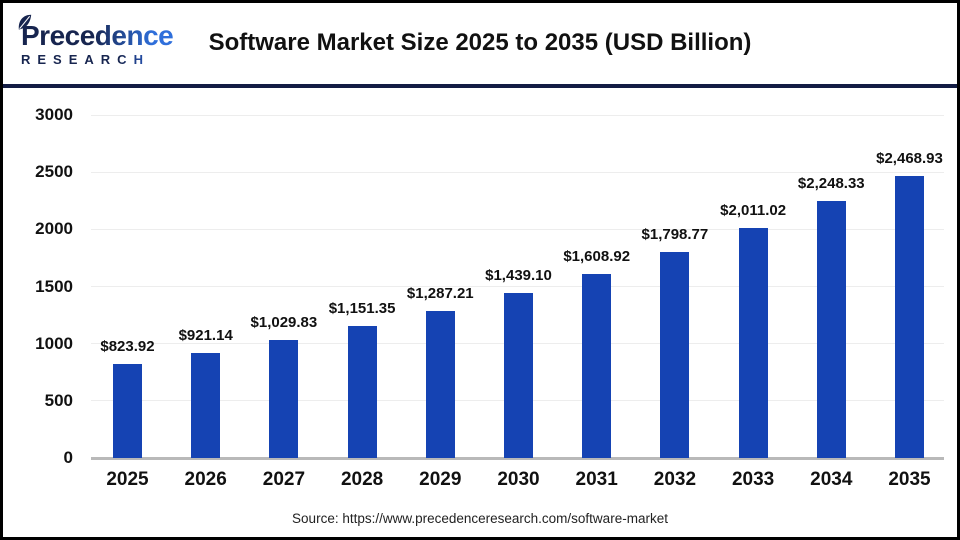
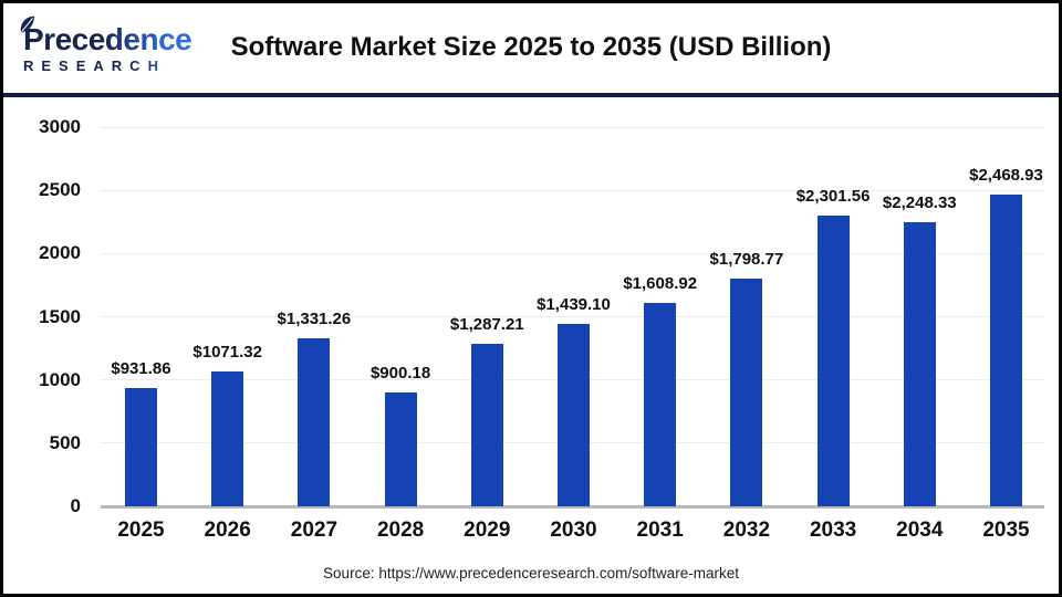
2025: $823.92 -> $931.86
2026: $921.14 -> $1071.32
2027: $1,029.83 -> $1,331.26
2028: $1,151.35 -> $900.18
2033: $2,011.02 -> $2,301.56
